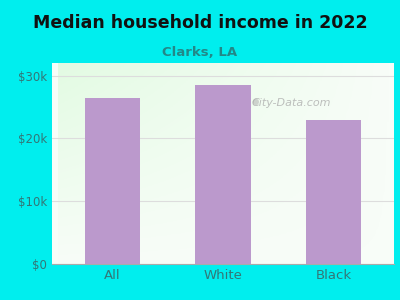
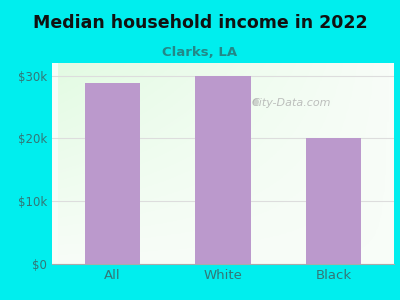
All: $26.5k -> $28.8k
White: $28.5k -> $30.0k
Black: $23.0k -> $20.0k
